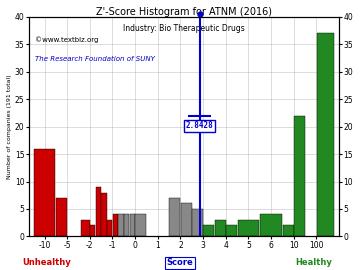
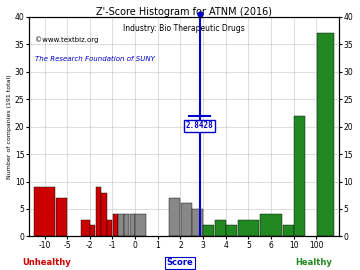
-10: 16 -> 9
